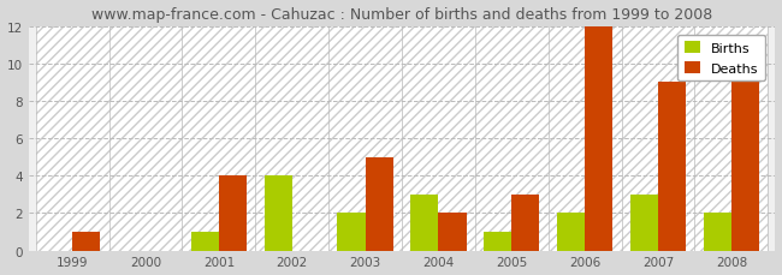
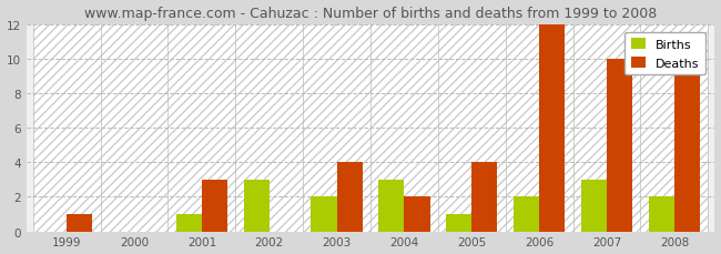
Deaths/2001: 4 -> 3
Births/2002: 4 -> 3
Deaths/2003: 5 -> 4
Deaths/2005: 3 -> 4
Deaths/2007: 9 -> 10
